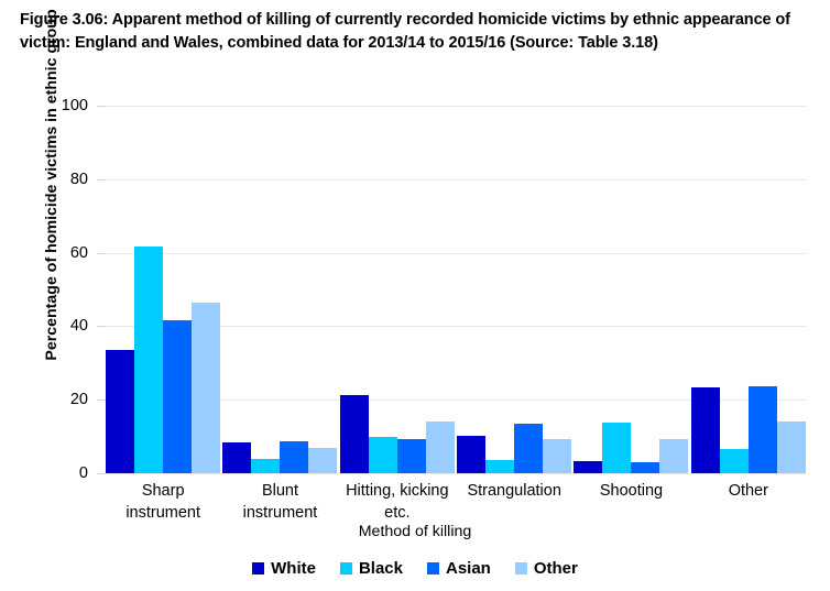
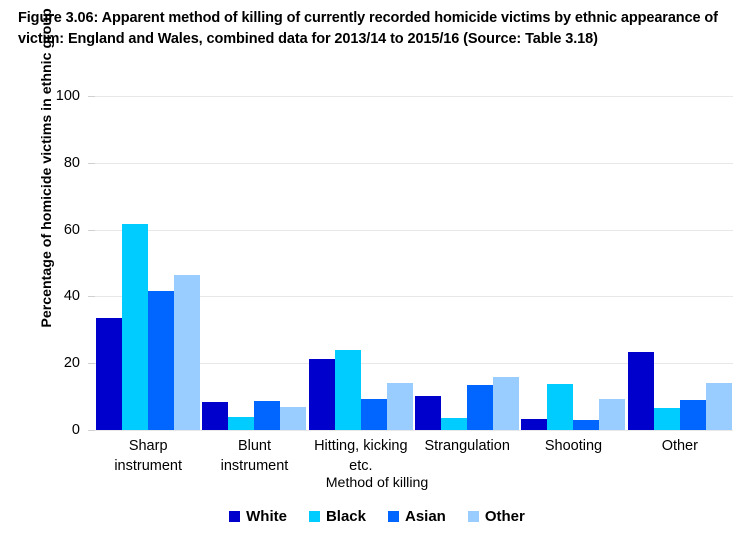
Black/Hitting, kicking etc.: 10 -> 24
Other/Strangulation: 9 -> 16
Asian/Other: 24 -> 9
